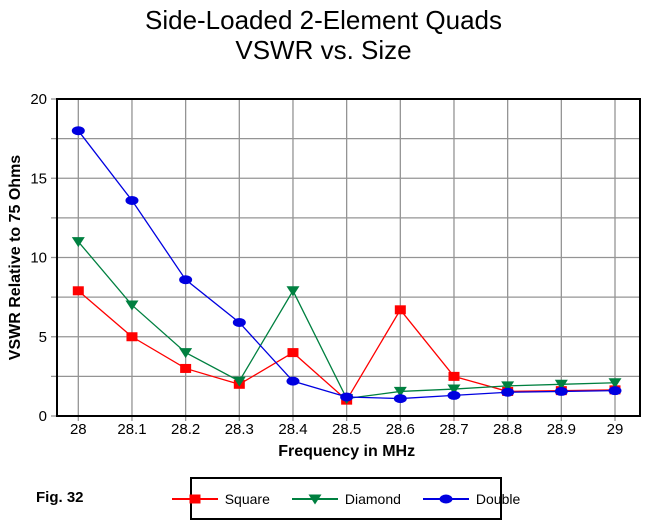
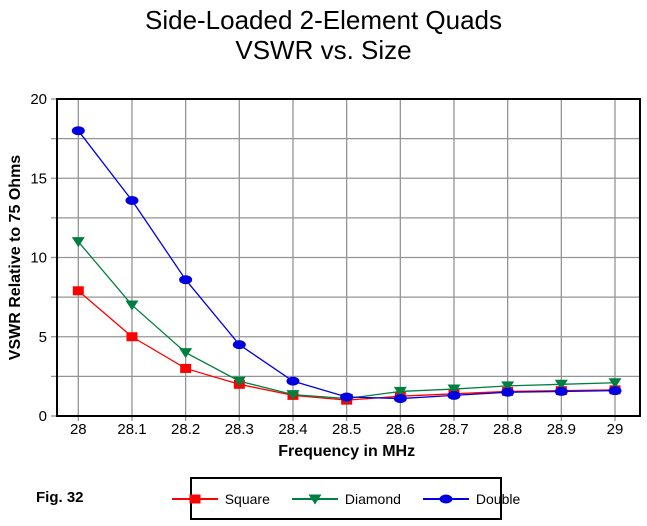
Double/28.3: 5.9 -> 4.5
Square/28.4: 4.0 -> 1.3
Diamond/28.4: 7.9 -> 1.4
Square/28.6: 6.7 -> 1.2
Square/28.7: 2.5 -> 1.4
